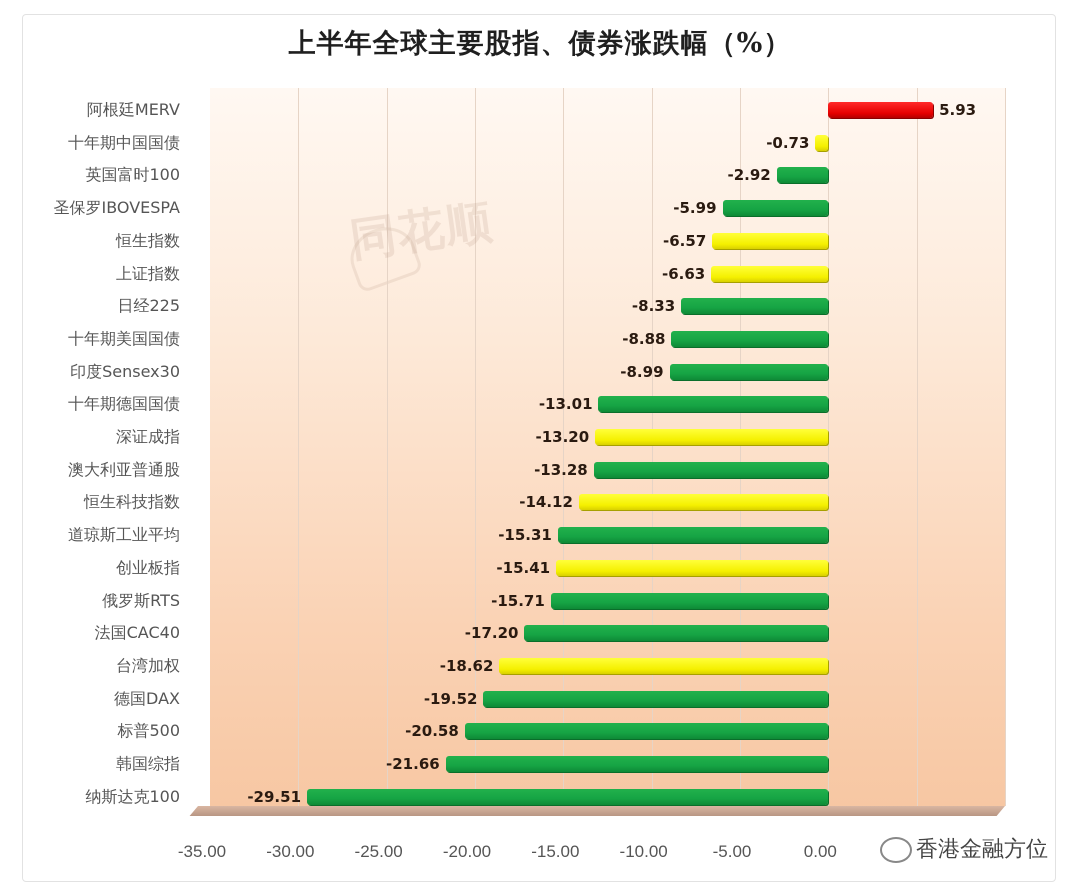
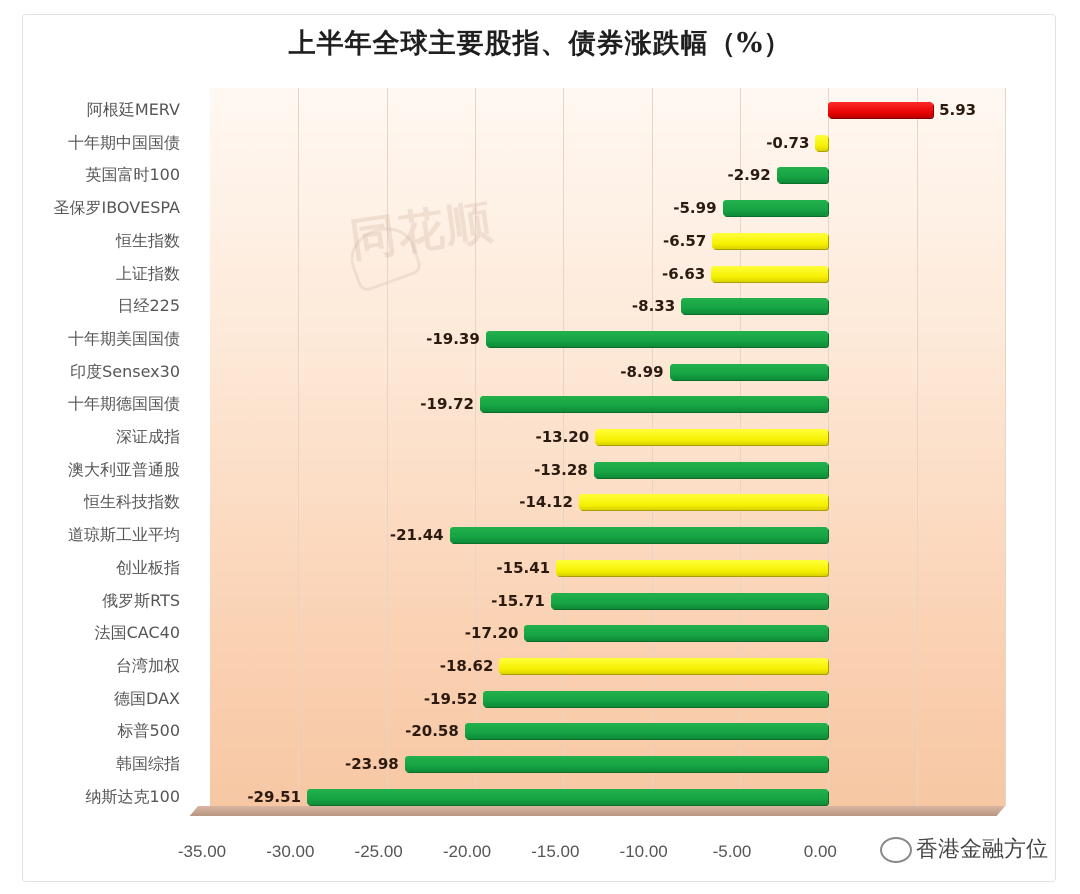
十年期美国国债: -8.88 -> -19.39
十年期德国国债: -13.01 -> -19.72
道琼斯工业平均: -15.31 -> -21.44
韩国综指: -21.66 -> -23.98
